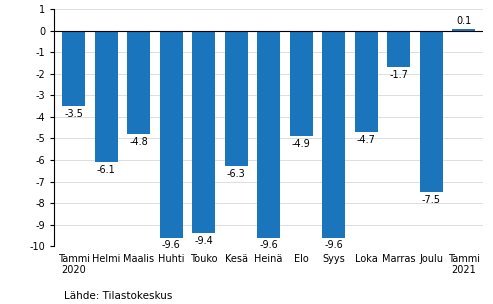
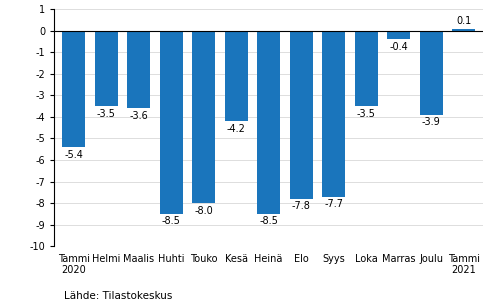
Tammi 2020: -3.5 -> -5.4
Helmi: -6.1 -> -3.5
Maalis: -4.8 -> -3.6
Huhti: -9.6 -> -8.5
Touko: -9.4 -> -8.0
Kesä: -6.3 -> -4.2
Heinä: -9.6 -> -8.5
Elo: -4.9 -> -7.8
Syys: -9.6 -> -7.7
Loka: -4.7 -> -3.5
Marras: -1.7 -> -0.4
Joulu: -7.5 -> -3.9
